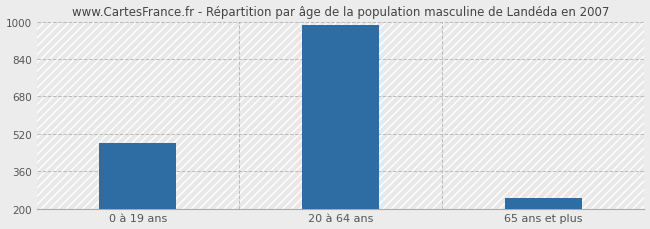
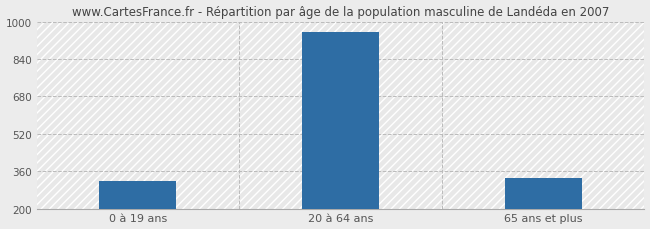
0 à 19 ans: 480 -> 320
20 à 64 ans: 985 -> 955
65 ans et plus: 245 -> 330
